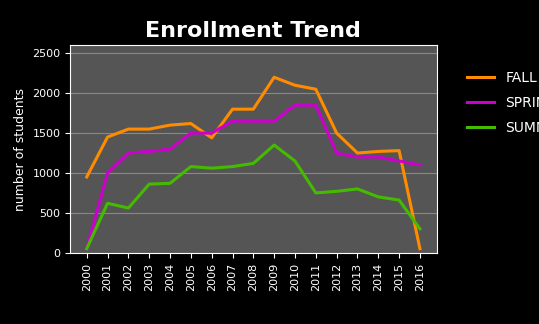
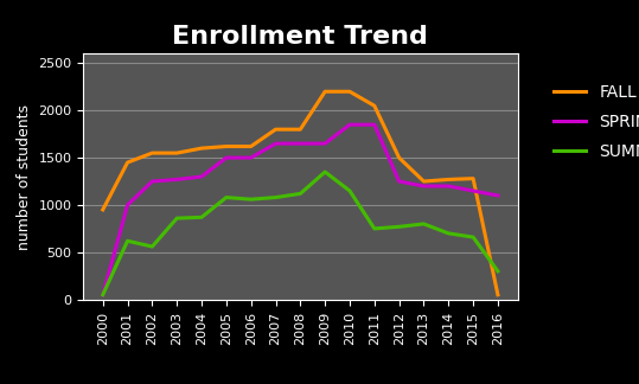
FALL/2006: 1440 -> 1620
FALL/2010: 2100 -> 2200
